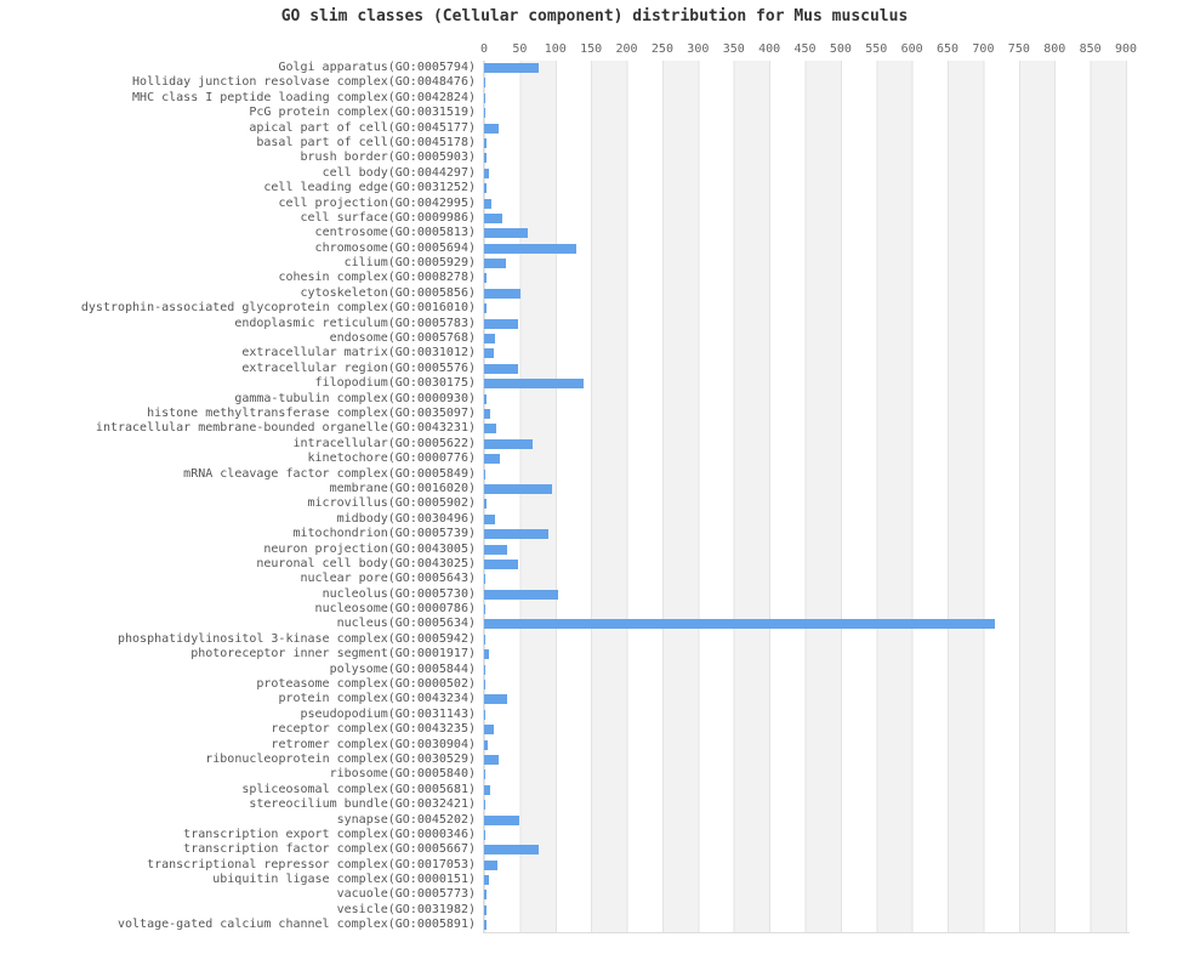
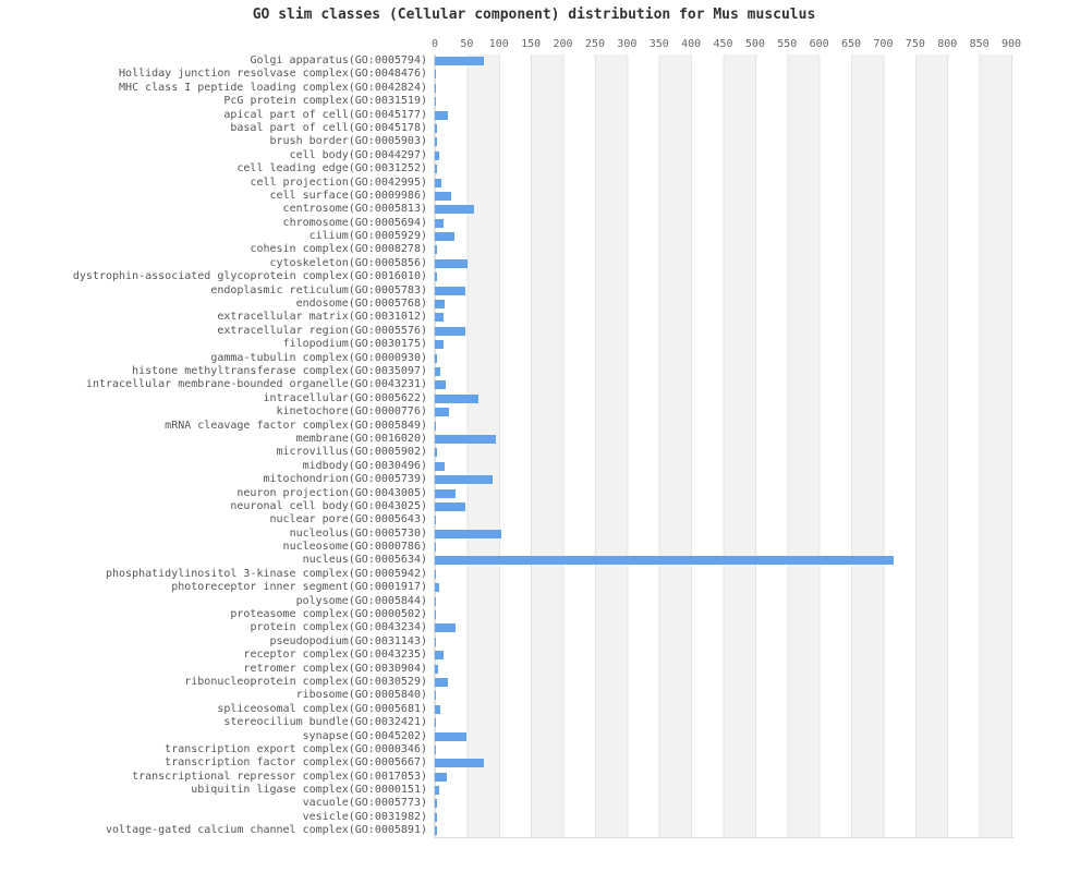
chromosome(GO:0005694): 130 -> 10
filopodium(GO:0030175): 140 -> 10
